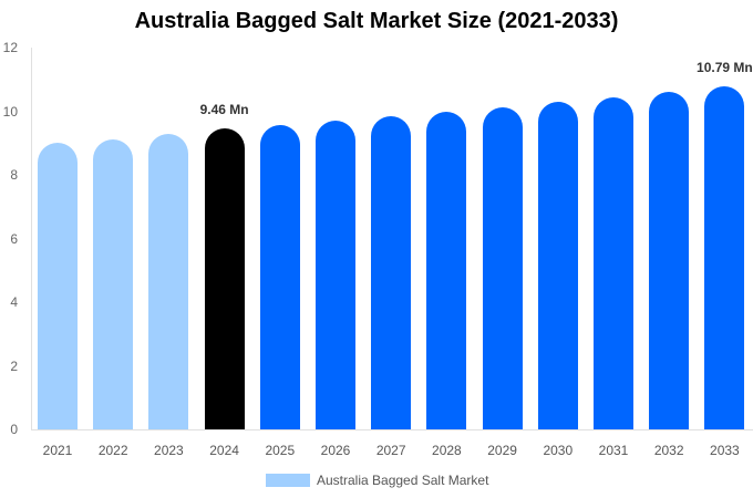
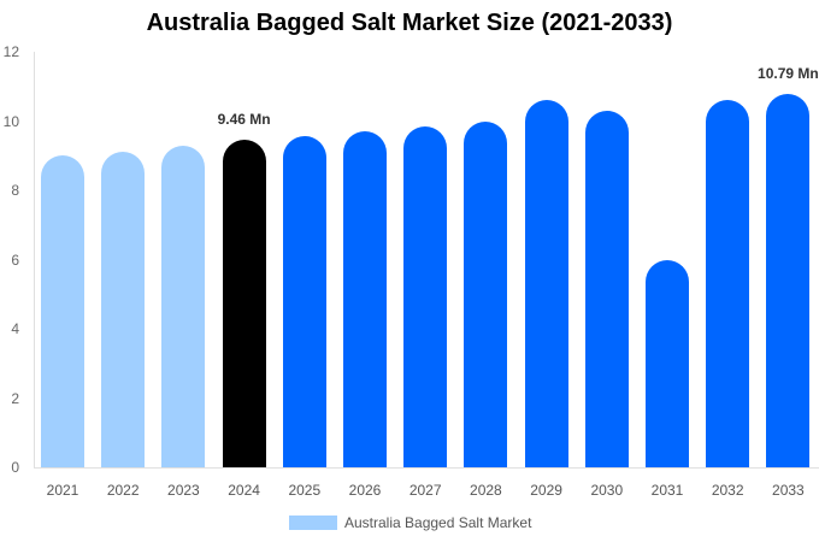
2029: 10.1 -> 10.6
2031: 10.4 -> 6.0
